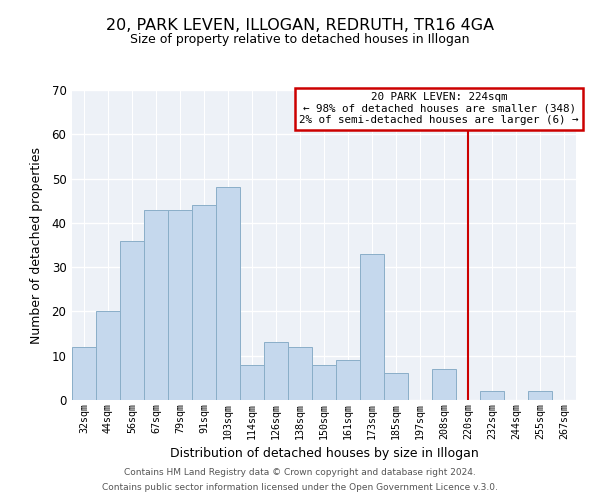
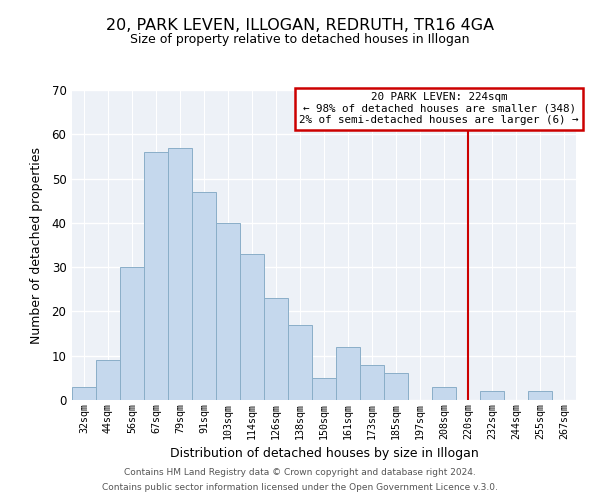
32sqm: 12 -> 3
44sqm: 20 -> 9
56sqm: 36 -> 30
67sqm: 43 -> 56
79sqm: 43 -> 57
91sqm: 44 -> 47
103sqm: 48 -> 40
114sqm: 8 -> 33
126sqm: 13 -> 23
138sqm: 12 -> 17
150sqm: 8 -> 5
161sqm: 9 -> 12
173sqm: 33 -> 8
208sqm: 7 -> 3
